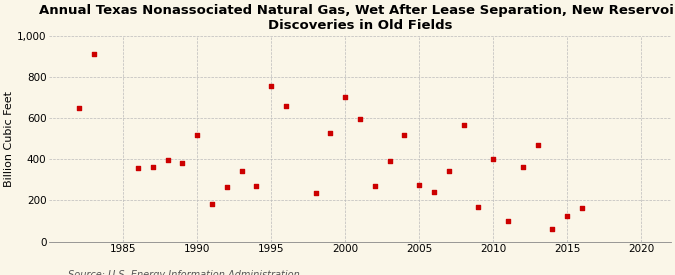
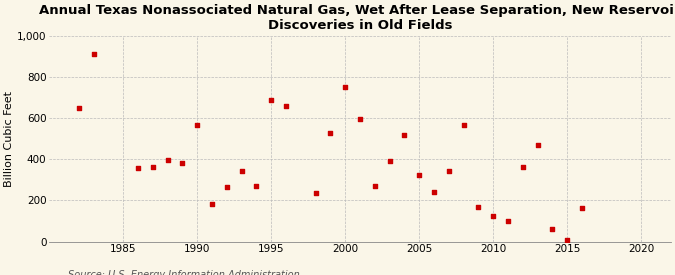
1990: 520 -> 565
1995: 755 -> 690
2000: 705 -> 750
2005: 275 -> 325
2010: 400 -> 125
2015: 125 -> 10
